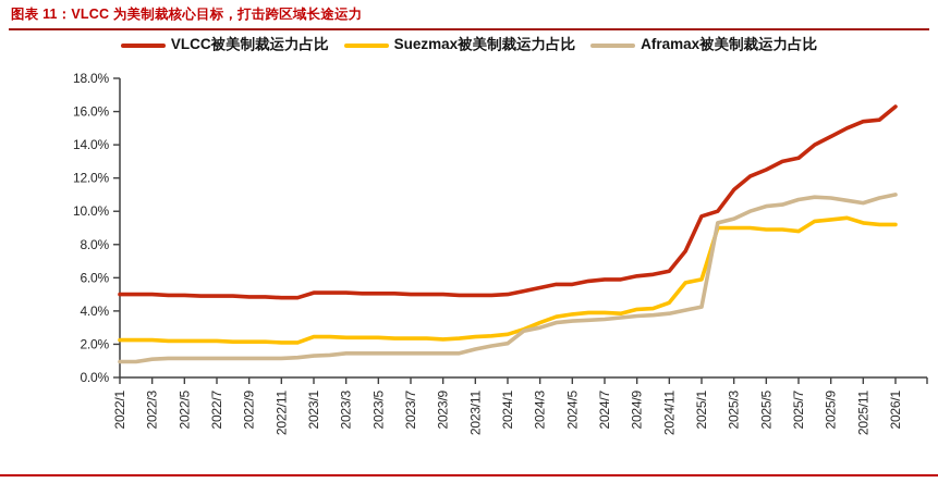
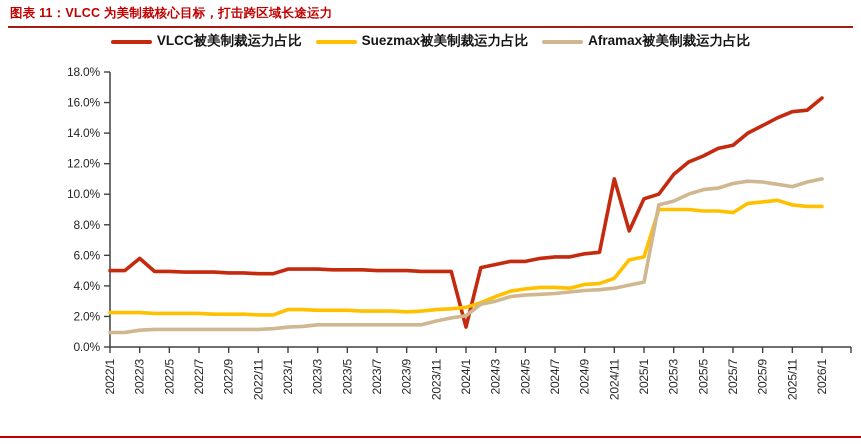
VLCC被美制裁运力占比/2022/3: 5.0% -> 5.8%
VLCC被美制裁运力占比/2024/1: 5.0% -> 1.3%
VLCC被美制裁运力占比/2024/11: 6.4% -> 11.0%
